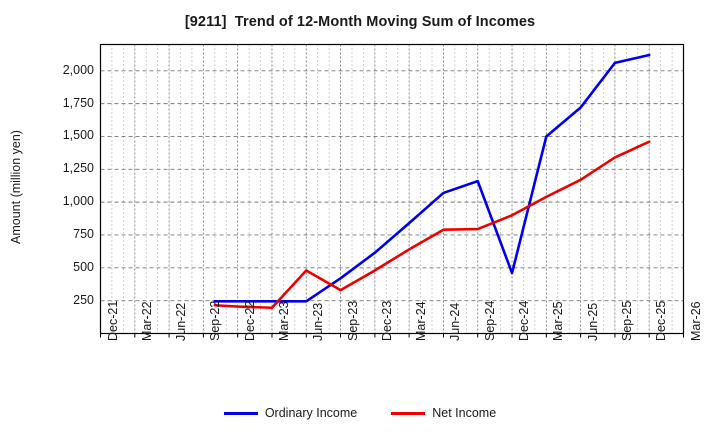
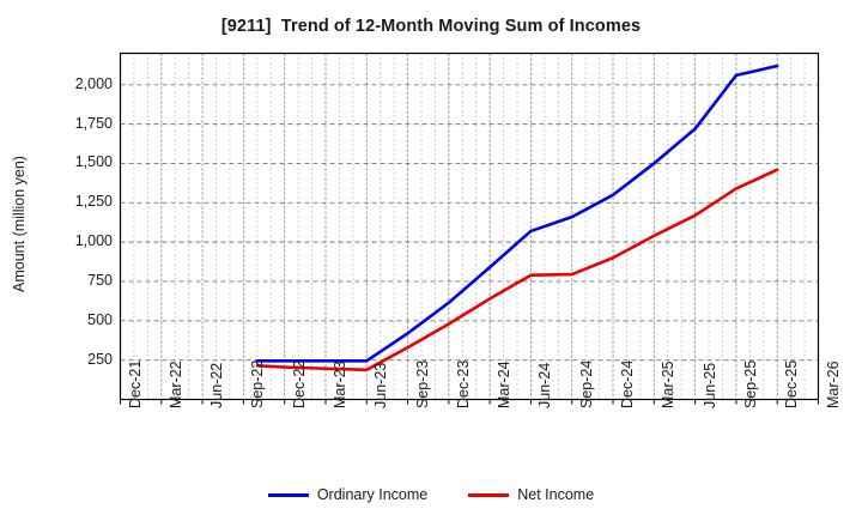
Net Income/Jun-23: 480 -> 190
Ordinary Income/Dec-24: 460 -> 1300
